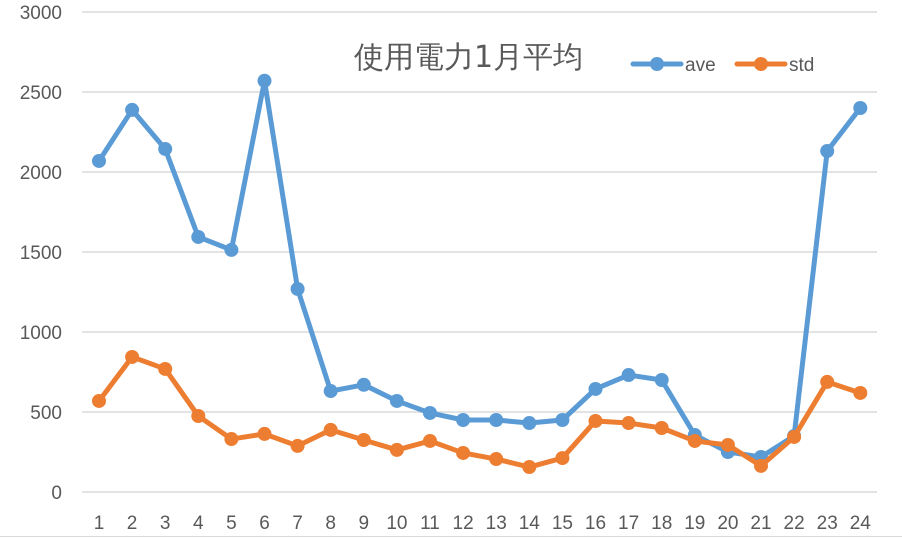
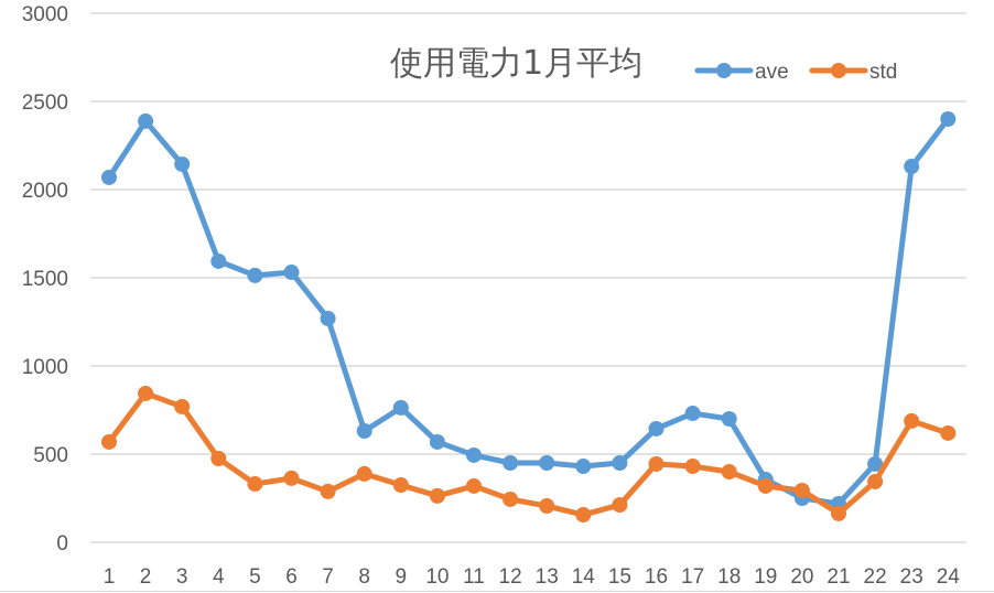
ave/6: 2570 -> 1530
ave/9: 670 -> 760
ave/22: 350 -> 440
